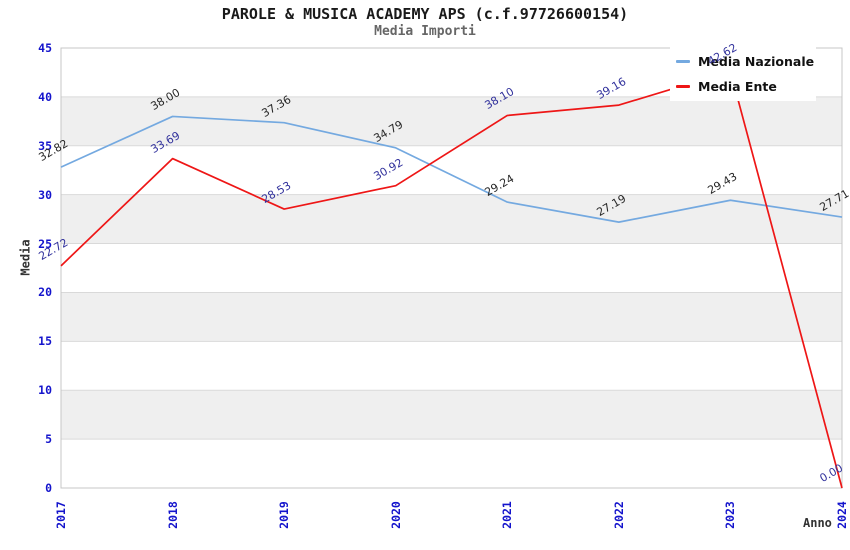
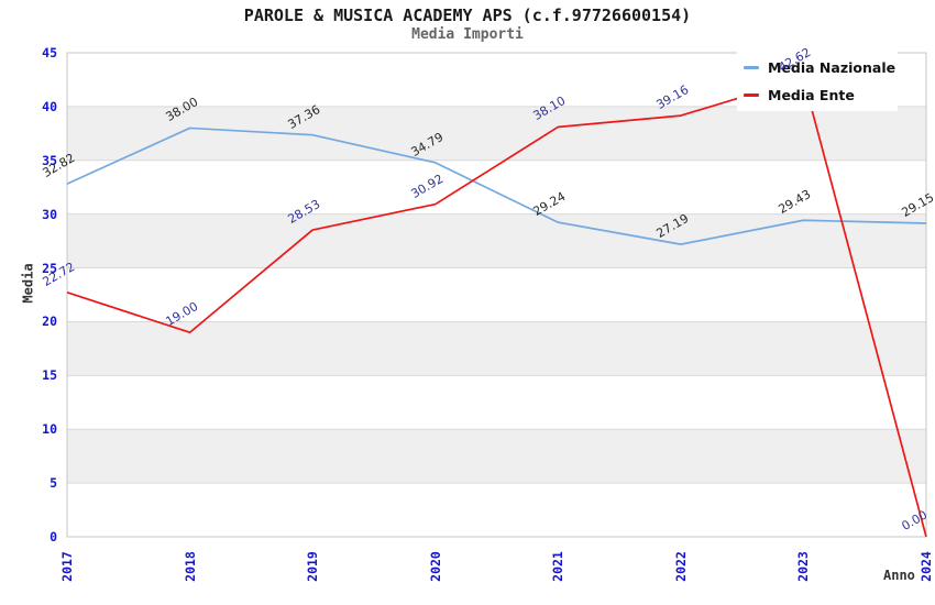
Media Ente/2018: 33.69 -> 19.00
Media Nazionale/2024: 27.71 -> 29.15
